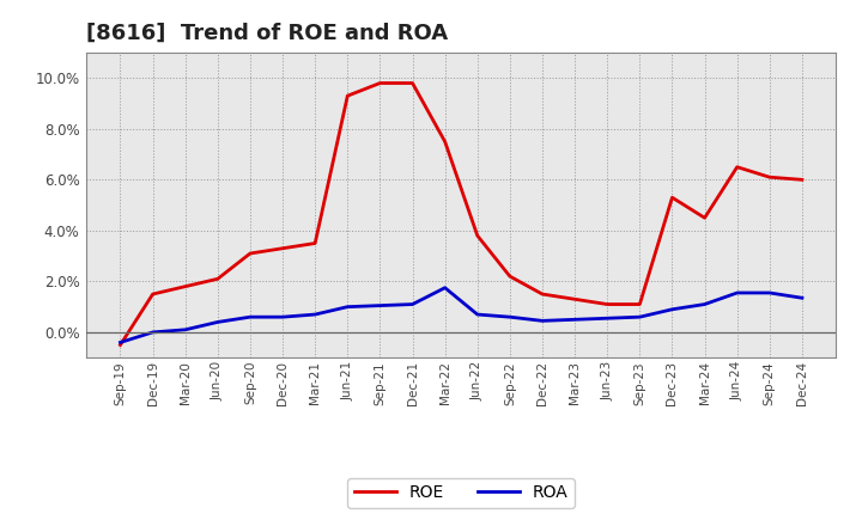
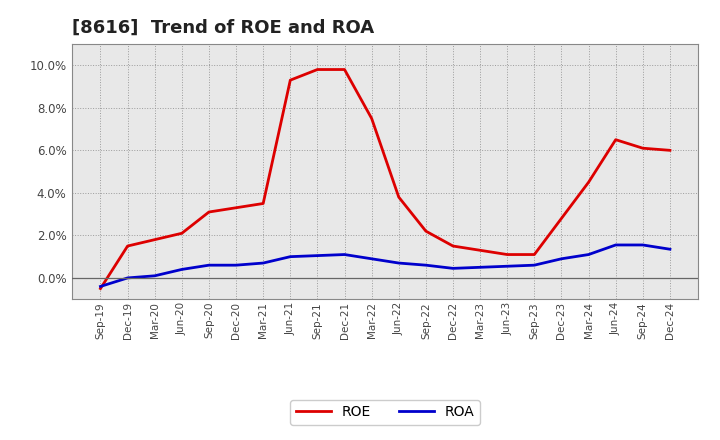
ROA/Mar-22: 1.75% -> 0.90%
ROE/Dec-23: 5.3% -> 2.8%
